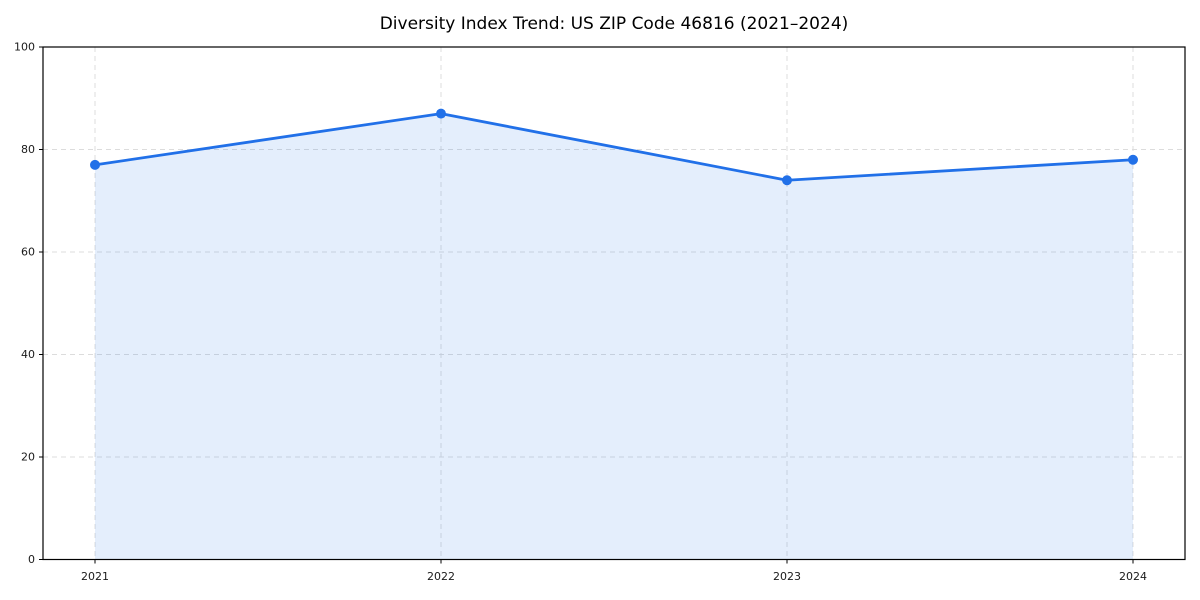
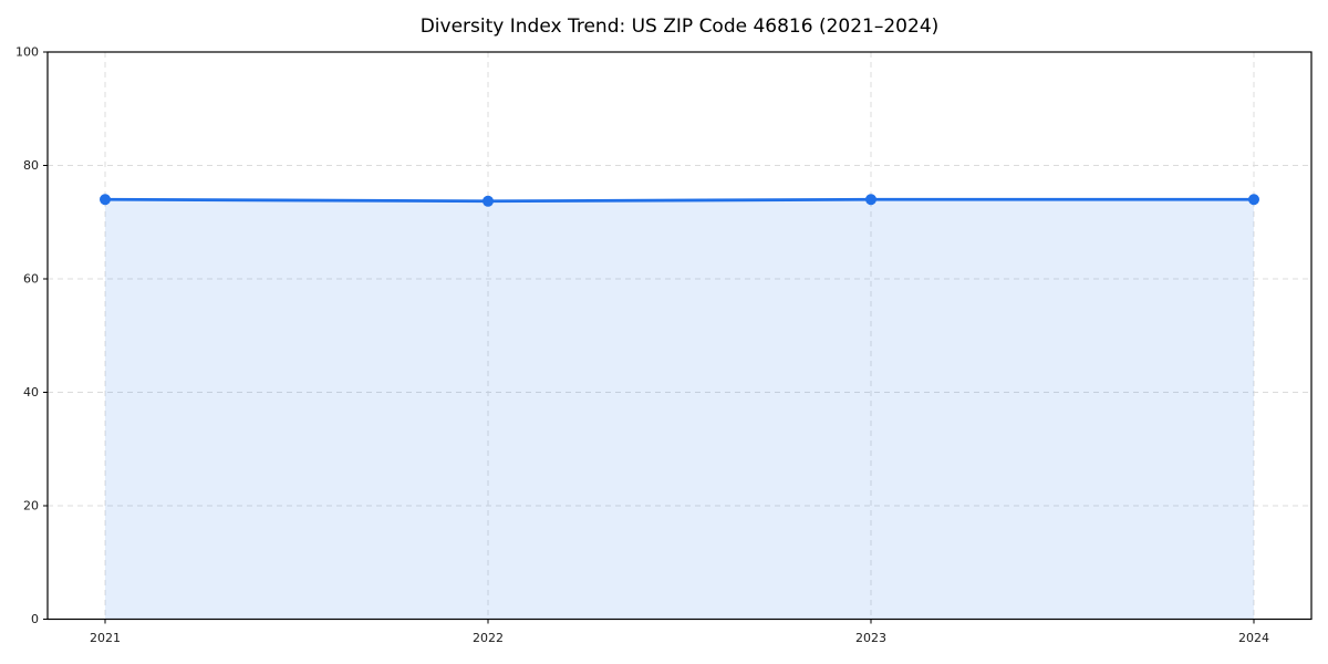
2021: 77 -> 74
2022: 87 -> 74
2024: 78 -> 74
